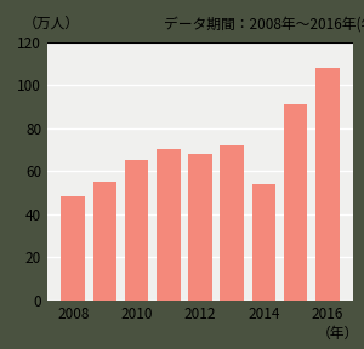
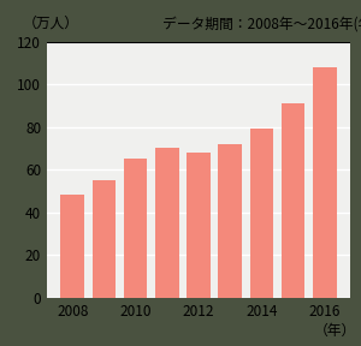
2014: 54 -> 79
